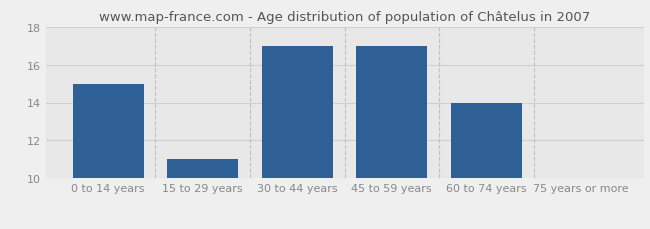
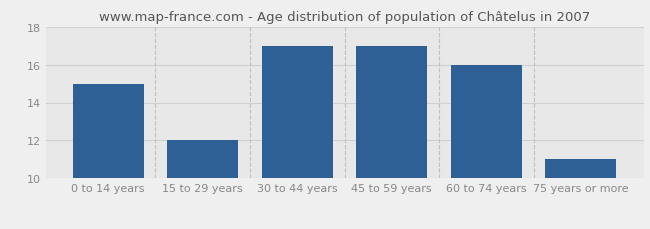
15 to 29 years: 11 -> 12
60 to 74 years: 14 -> 16
75 years or more: 10 -> 11
